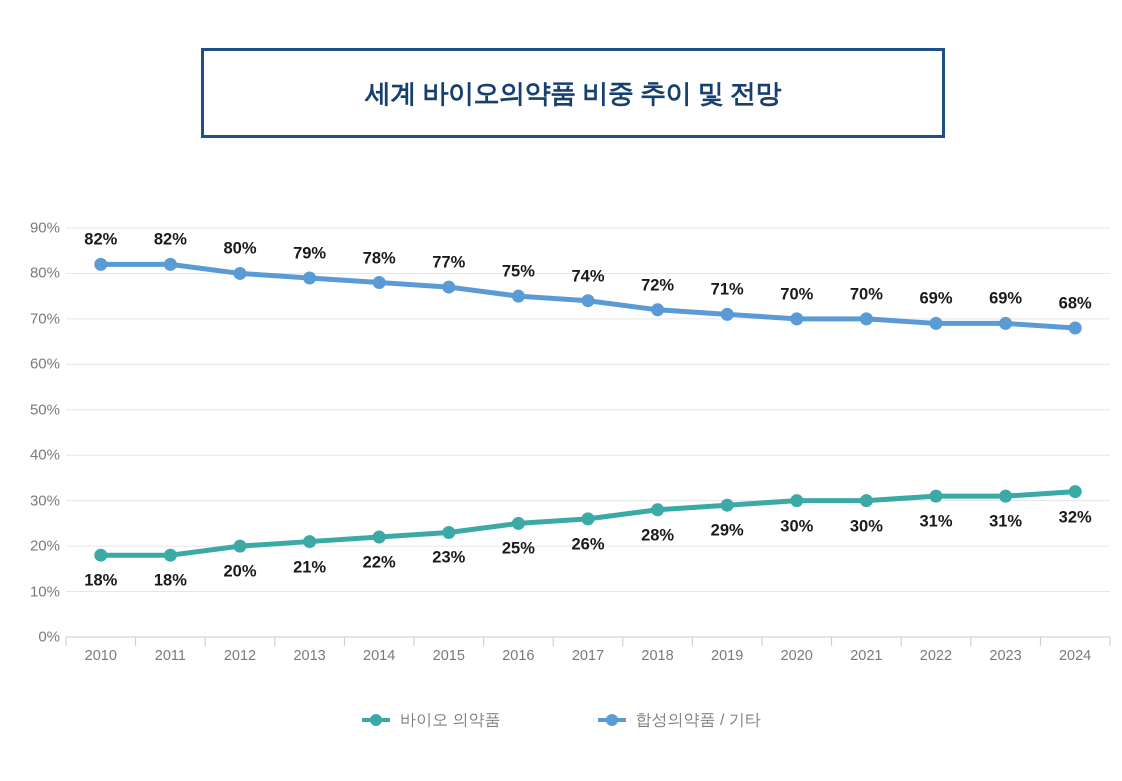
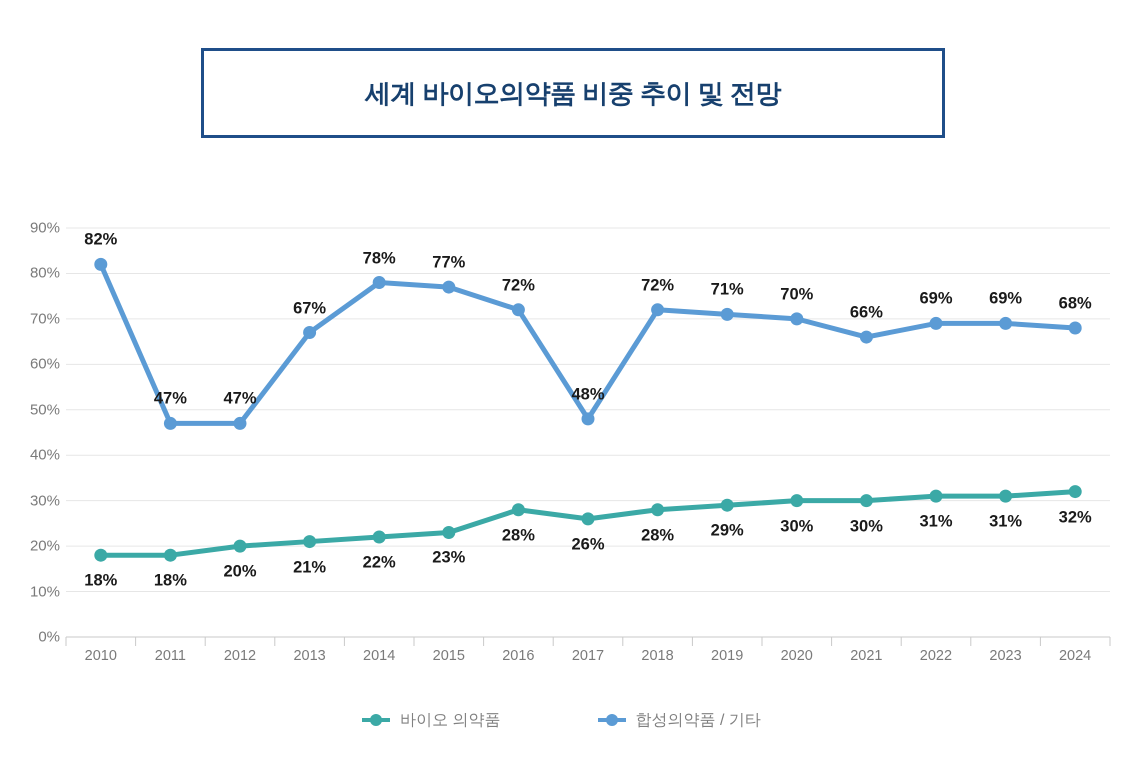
합성의약품 / 기타/2011: 82% -> 47%
합성의약품 / 기타/2012: 80% -> 47%
합성의약품 / 기타/2013: 79% -> 67%
합성의약품 / 기타/2016: 75% -> 72%
바이오 의약품/2016: 25% -> 28%
합성의약품 / 기타/2017: 74% -> 48%
합성의약품 / 기타/2021: 70% -> 66%
